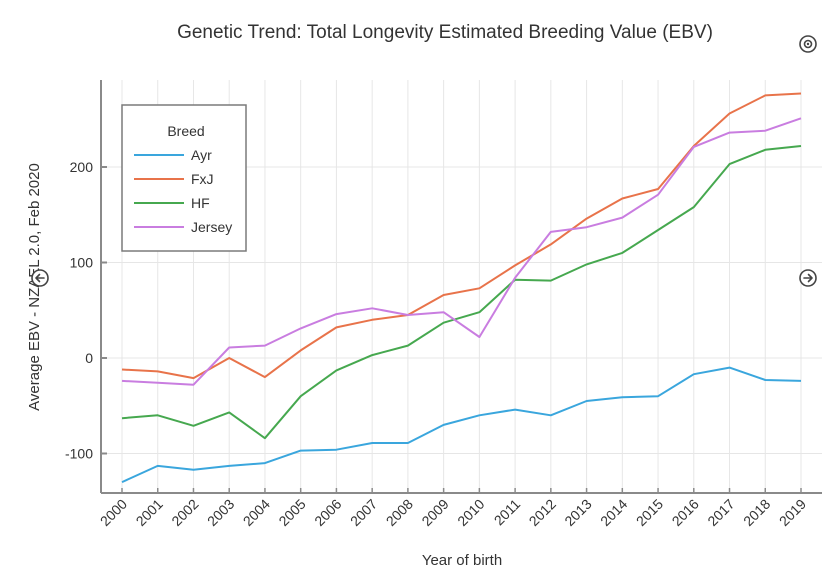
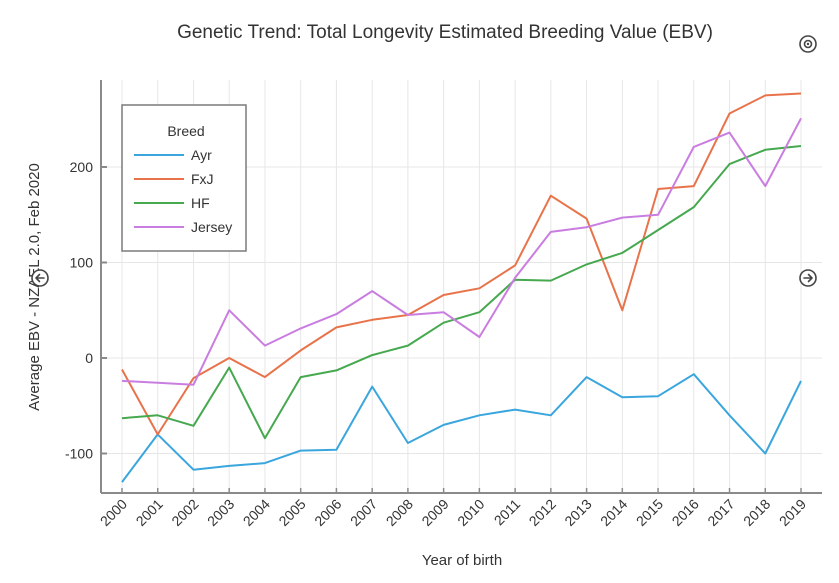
Ayr/2001: -110 -> -80
FxJ/2001: -10 -> -80
HF/2003: -60 -> -10
Jersey/2003: 10 -> 50
HF/2005: -40 -> -20
Ayr/2007: -90 -> -30
Jersey/2007: 50 -> 70
FxJ/2012: 120 -> 170
Ayr/2013: -40 -> -20
FxJ/2014: 170 -> 50
Jersey/2015: 170 -> 150
FxJ/2016: 220 -> 180
Ayr/2017: -10 -> -60
Ayr/2018: -20 -> -100
Jersey/2018: 240 -> 180
